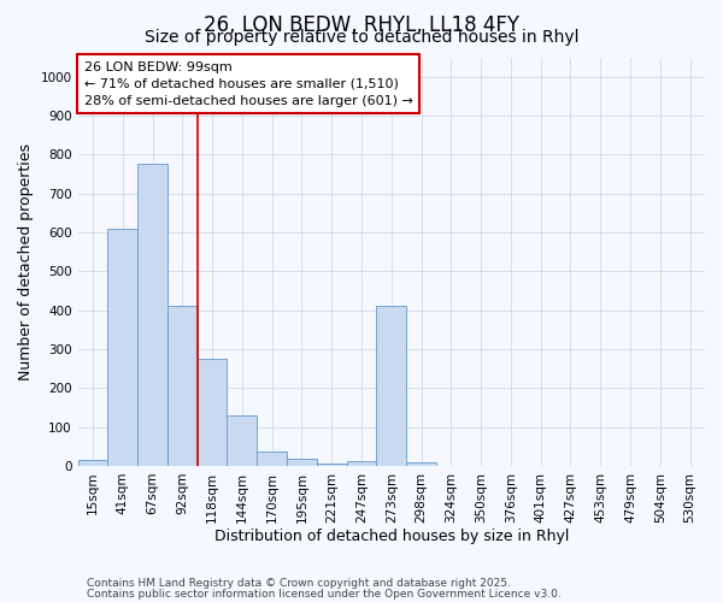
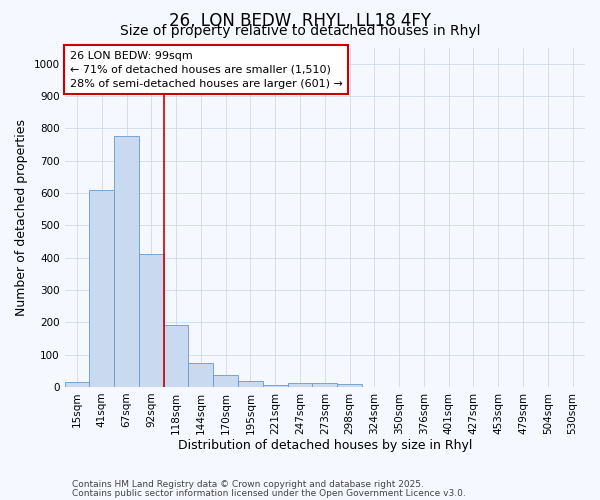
118sqm: 275 -> 193
144sqm: 130 -> 75
273sqm: 410 -> 12
